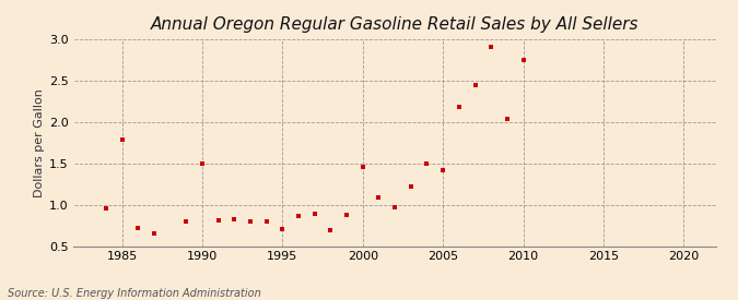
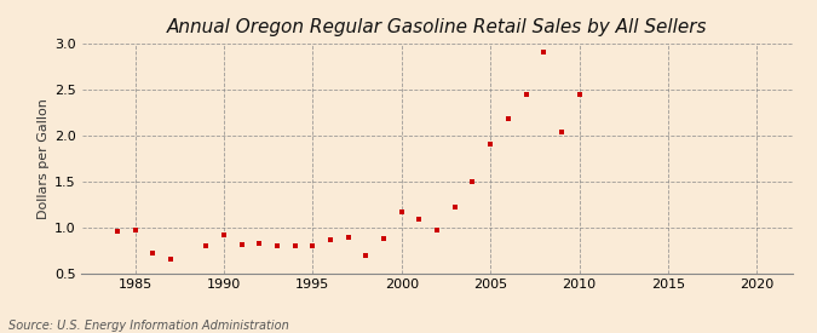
1985: 1.78 -> 0.97
1990: 1.50 -> 0.92
1995: 0.70 -> 0.80
2000: 1.46 -> 1.16
2005: 1.42 -> 1.90
2010: 2.74 -> 2.44
